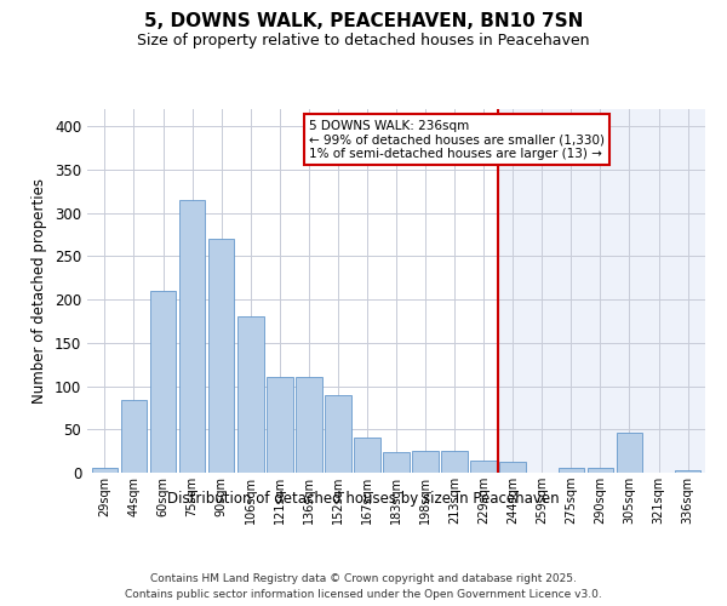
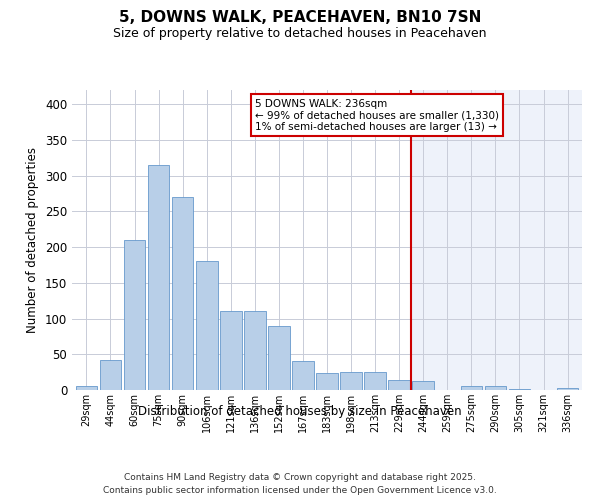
44sqm: 84 -> 42
305sqm: 46 -> 2
